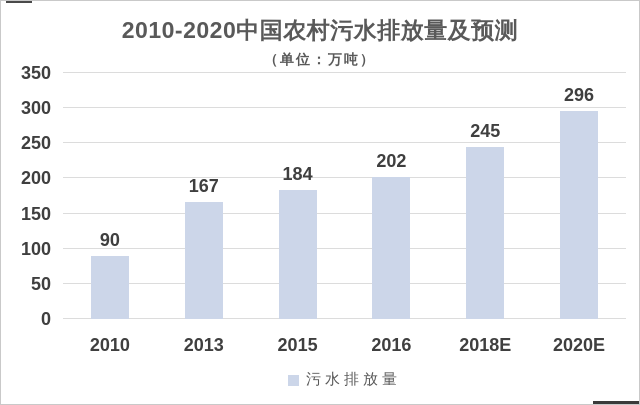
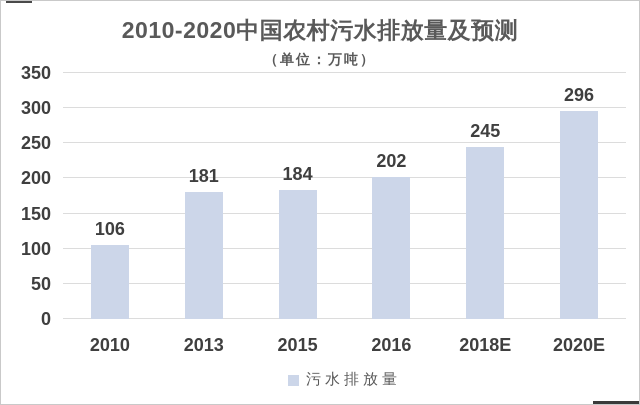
2010: 90 -> 106
2013: 167 -> 181
